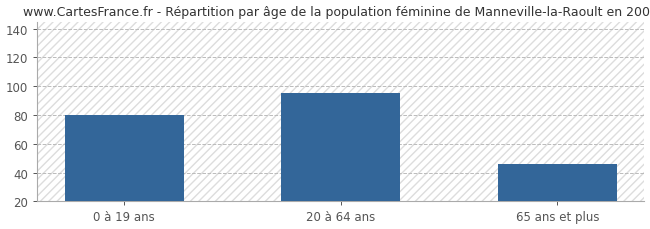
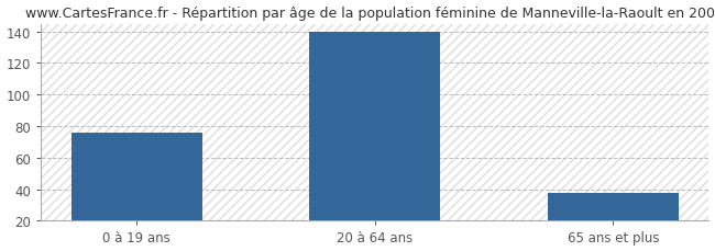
0 à 19 ans: 80 -> 76
20 à 64 ans: 95 -> 140
65 ans et plus: 46 -> 38
